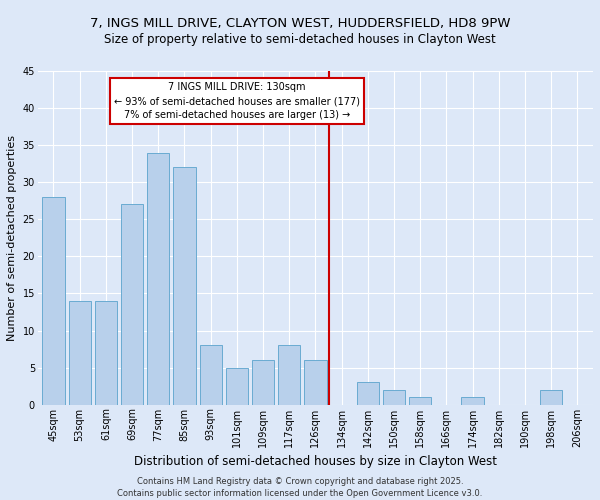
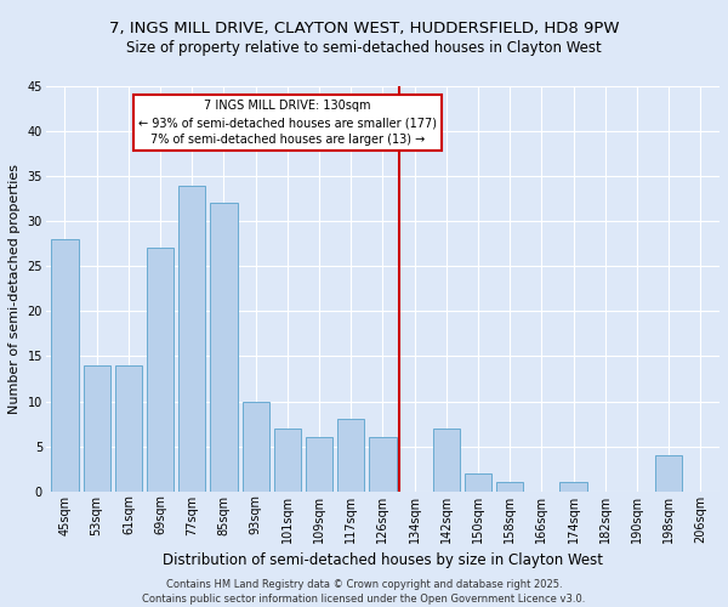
93sqm: 8 -> 10
101sqm: 5 -> 7
142sqm: 3 -> 7
198sqm: 2 -> 4
